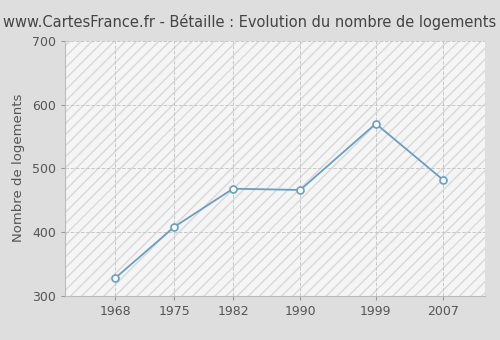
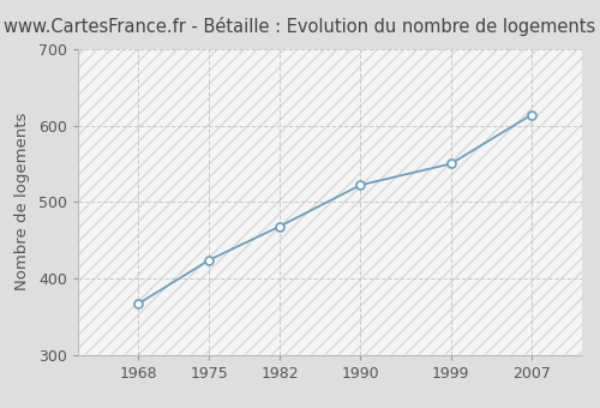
1968: 328 -> 367
1975: 408 -> 424
1990: 466 -> 522
1999: 570 -> 550
2007: 482 -> 614
